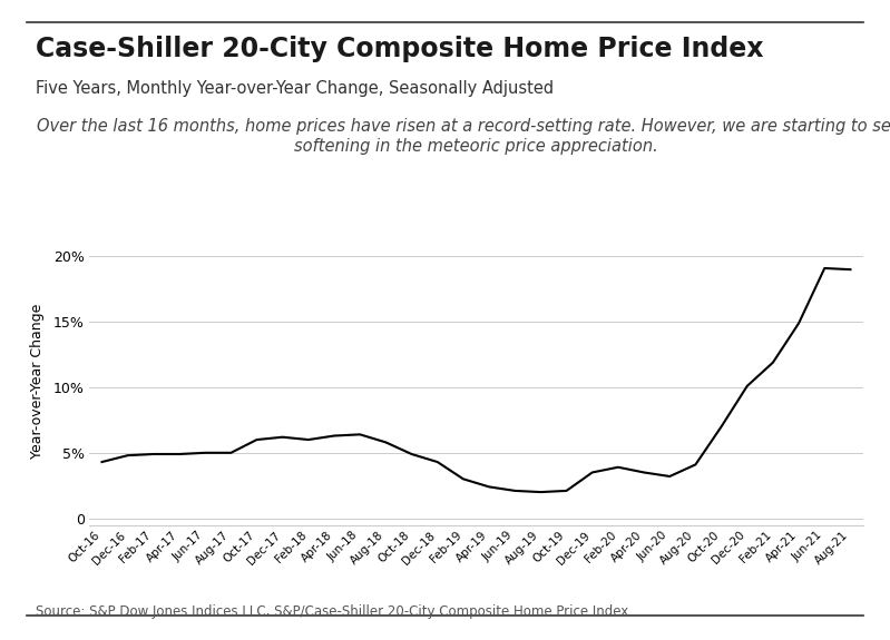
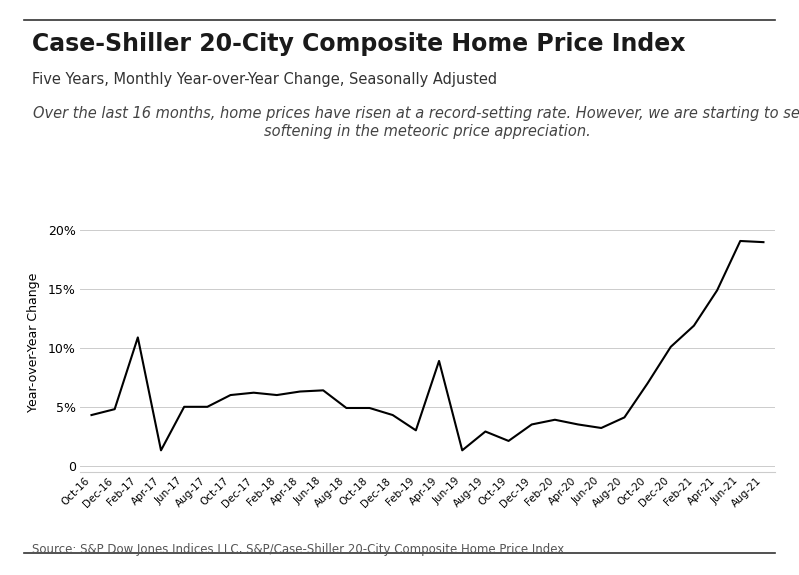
Feb-17: 4.9% -> 10.9%
Apr-17: 4.9% -> 1.3%
Aug-18: 5.8% -> 4.9%
Apr-19: 2.4% -> 8.9%
Jun-19: 2.1% -> 1.3%
Aug-19: 2.0% -> 2.9%
